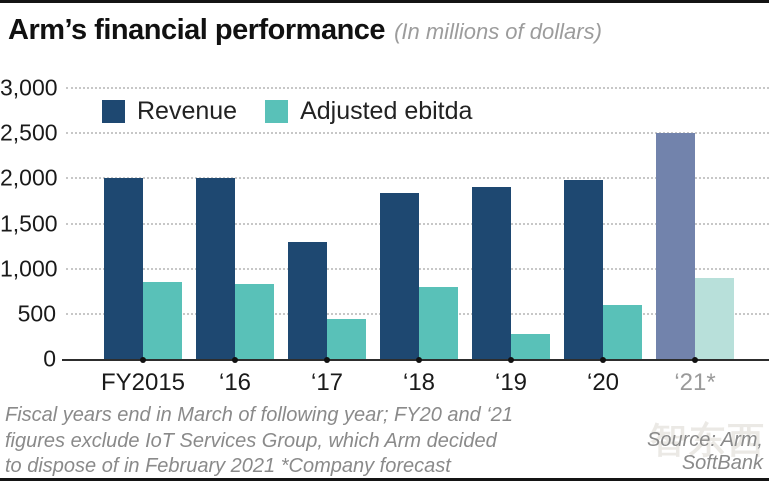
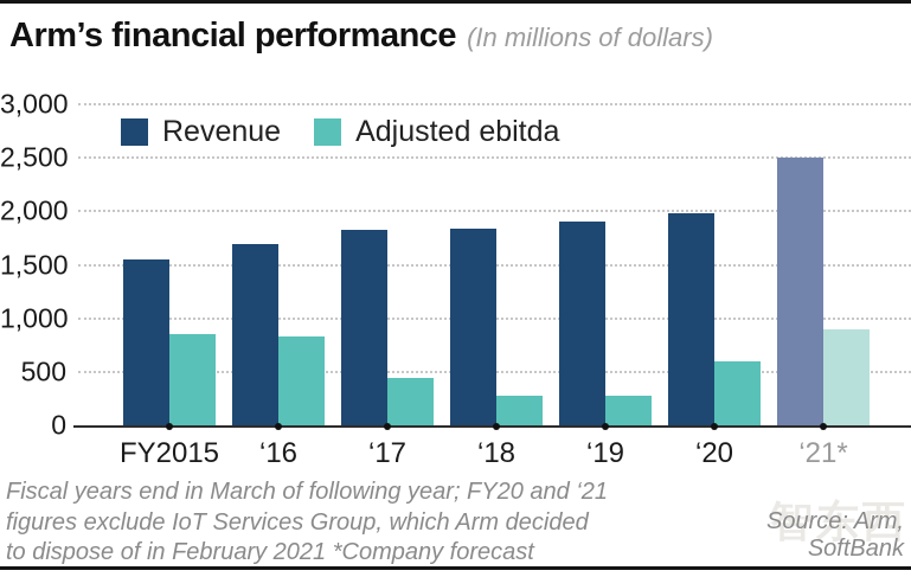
Revenue/FY2015: 2000 -> 1600
Revenue/‘16: 2000 -> 1700
Revenue/‘17: 1300 -> 1800
Adjusted ebitda/‘18: 800 -> 300
